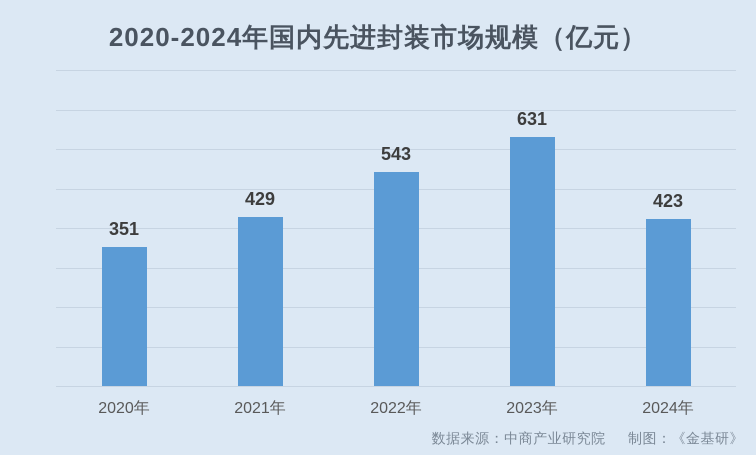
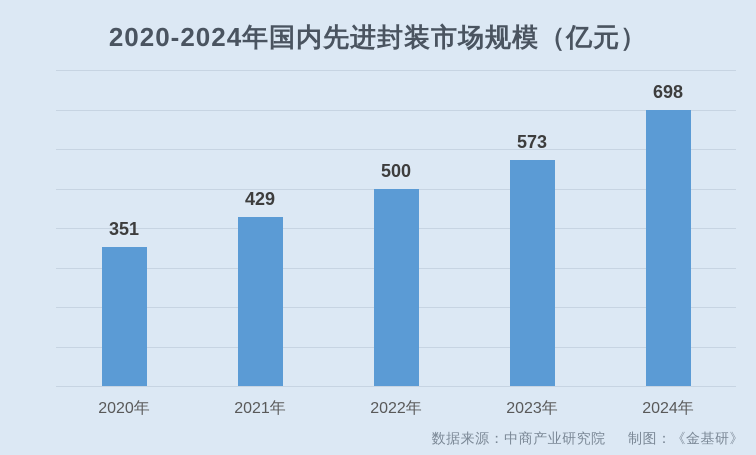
2022年: 543 -> 500
2023年: 631 -> 573
2024年: 423 -> 698
